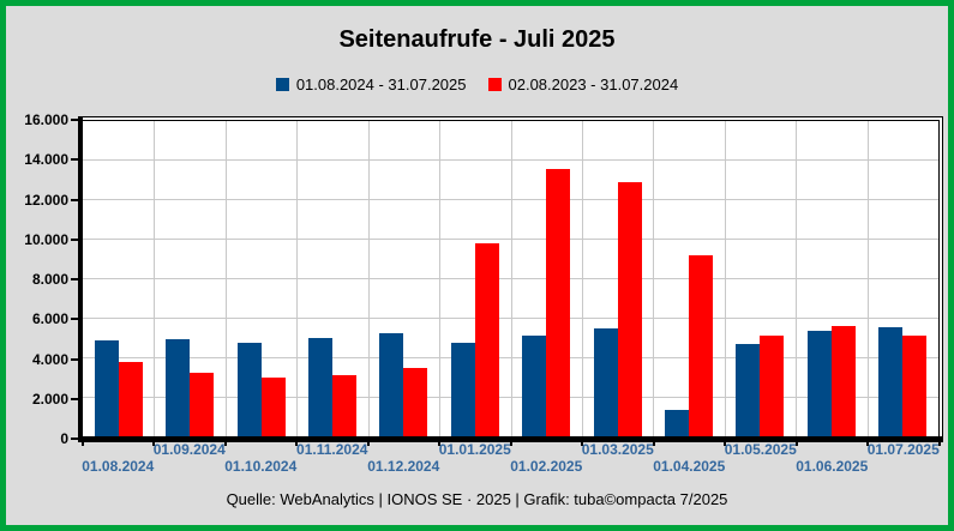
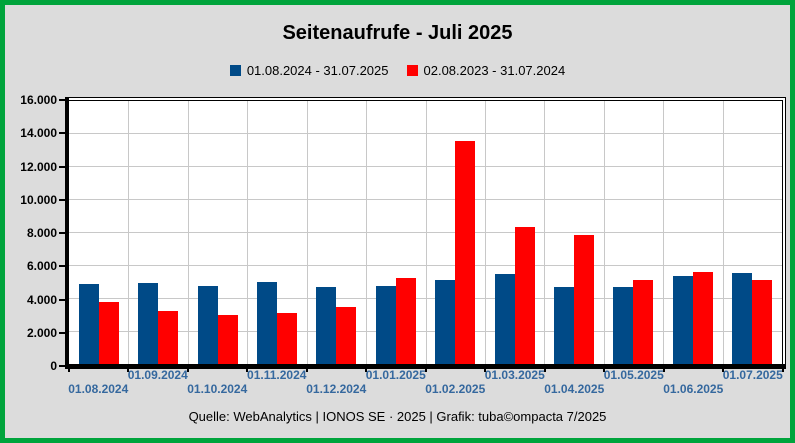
01.08.2024 - 31.07.2025/01.12.2024: 5300 -> 4700
02.08.2023 - 31.07.2024/01.01.2025: 9800 -> 5300
02.08.2023 - 31.07.2024/01.03.2025: 12900 -> 8400
01.08.2024 - 31.07.2025/01.04.2025: 1400 -> 4800
02.08.2023 - 31.07.2024/01.04.2025: 9200 -> 7800
